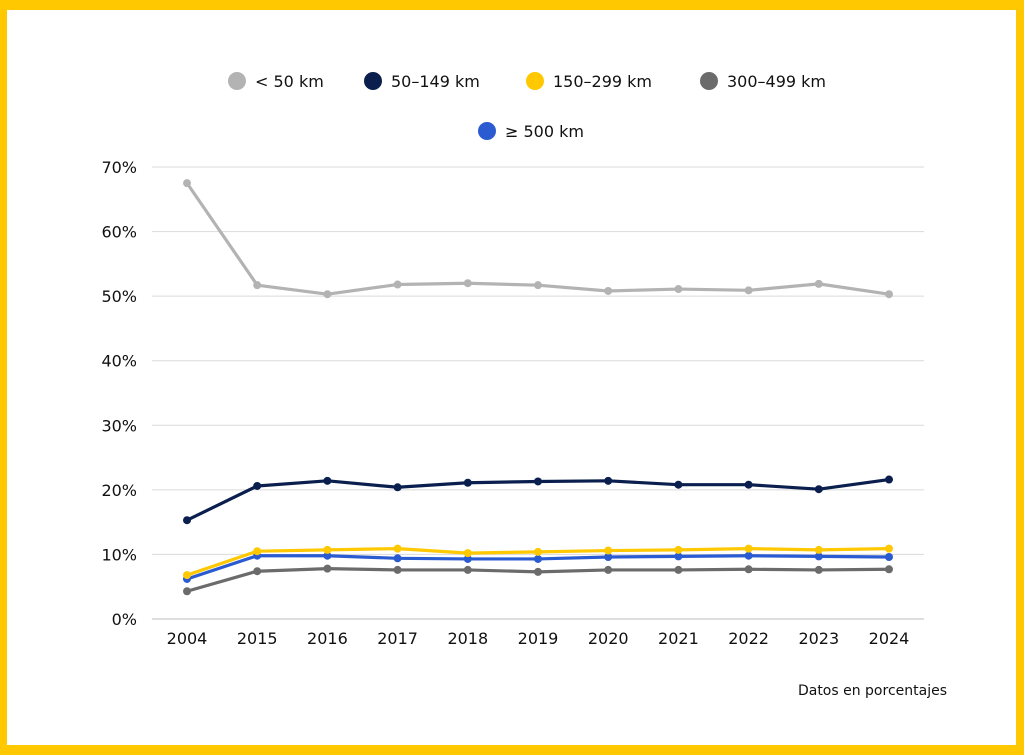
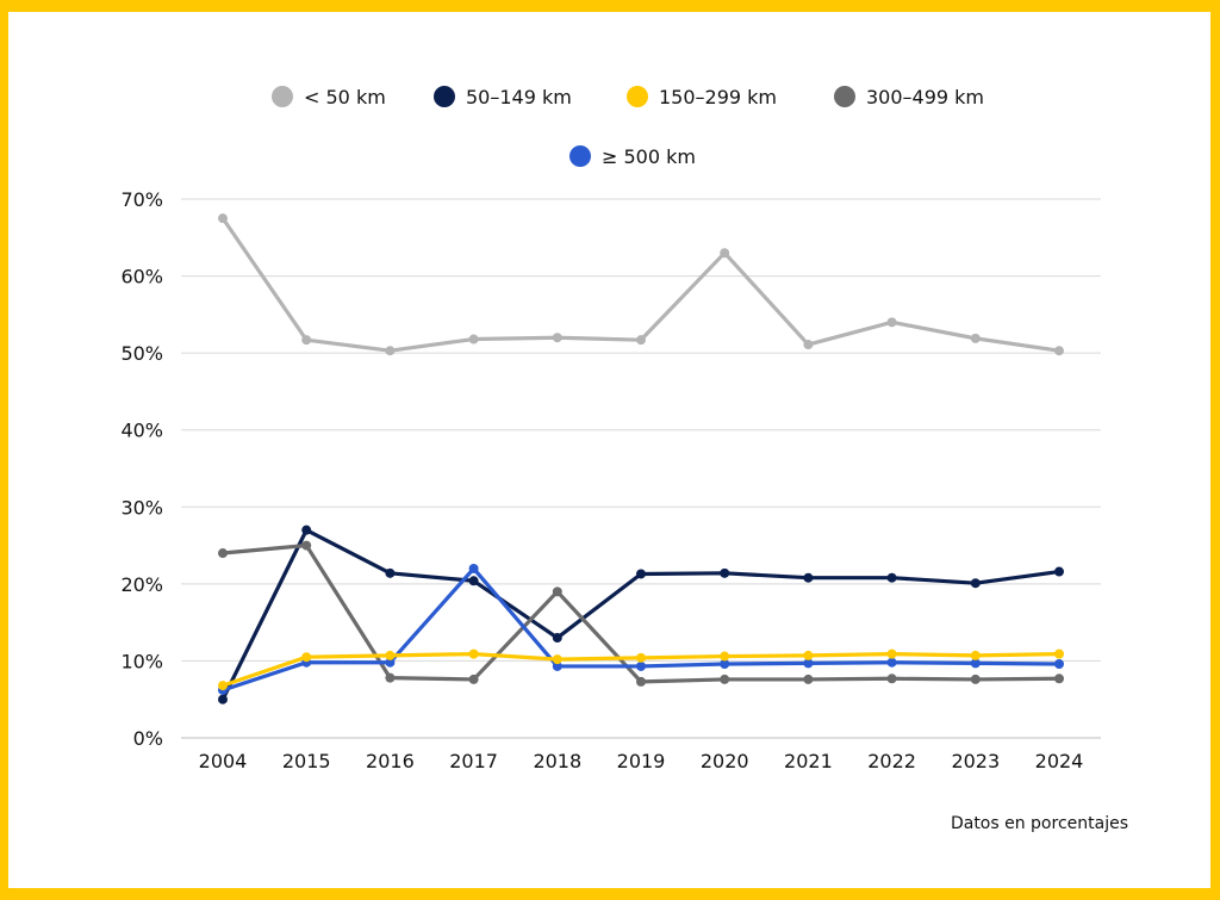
50–149 km/2004: 15% -> 5%
300–499 km/2004: 4% -> 24%
50–149 km/2015: 21% -> 27%
300–499 km/2015: 7% -> 25%
≥ 500 km/2017: 9% -> 22%
50–149 km/2018: 21% -> 13%
300–499 km/2018: 8% -> 19%
< 50 km/2020: 51% -> 63%
< 50 km/2022: 51% -> 54%
